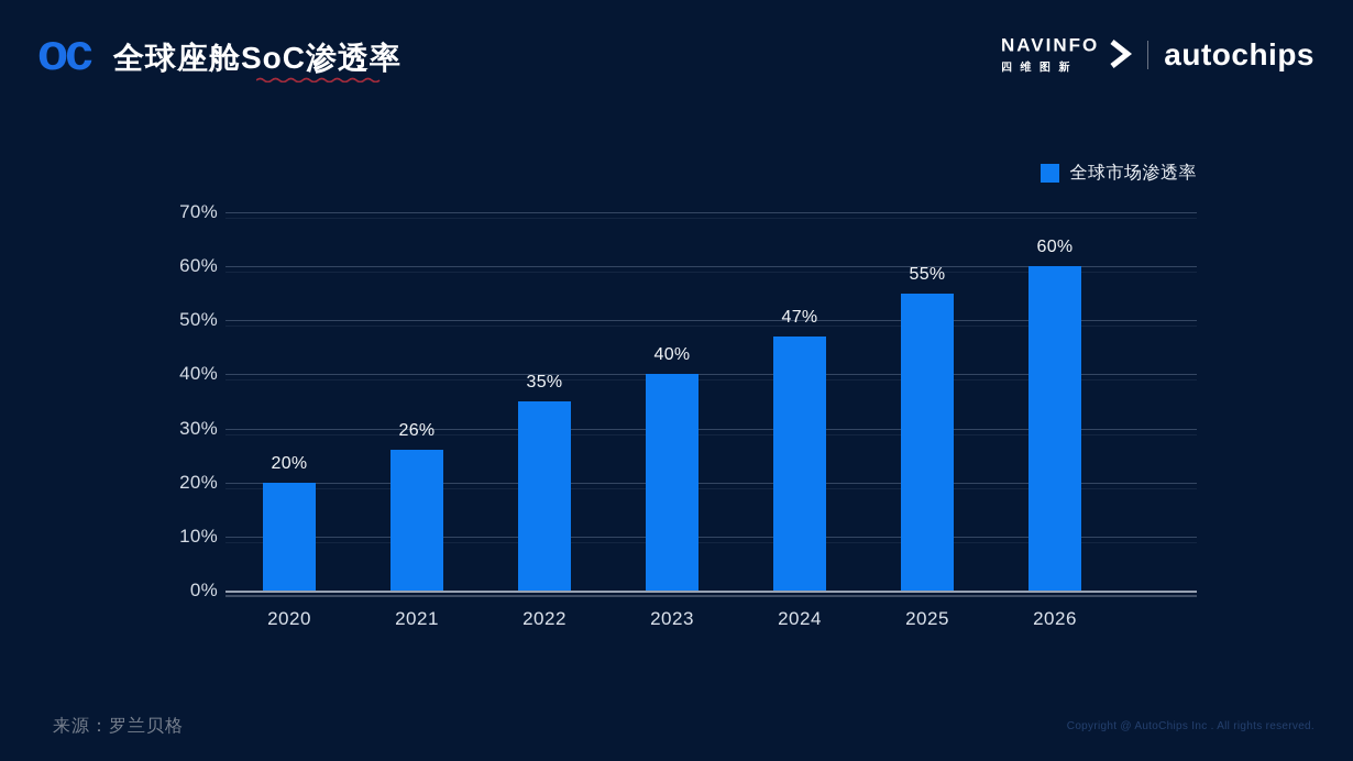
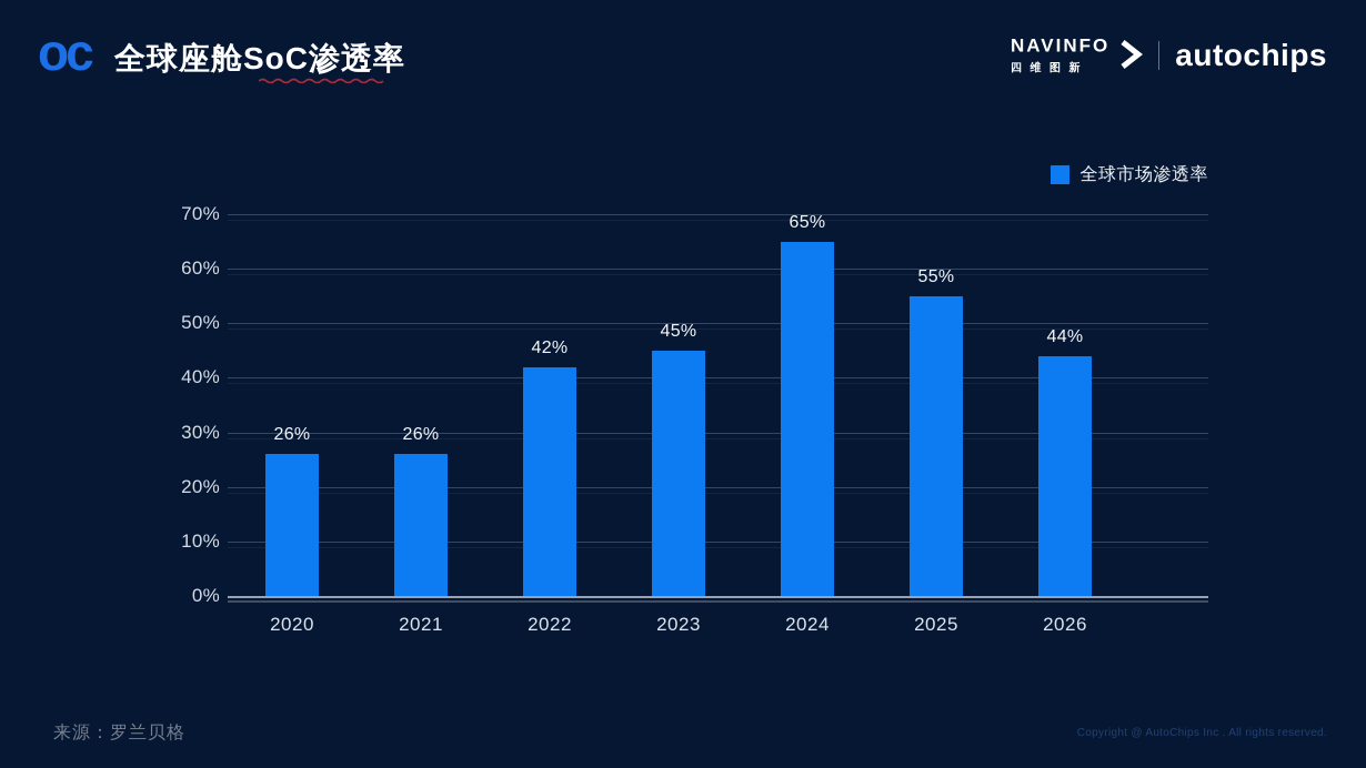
2020: 20% -> 26%
2022: 35% -> 42%
2023: 40% -> 45%
2024: 47% -> 65%
2026: 60% -> 44%
